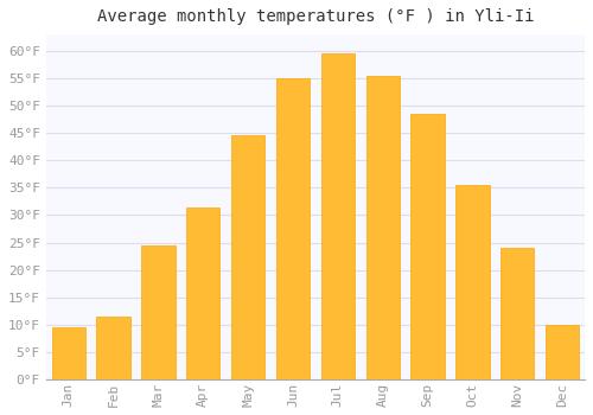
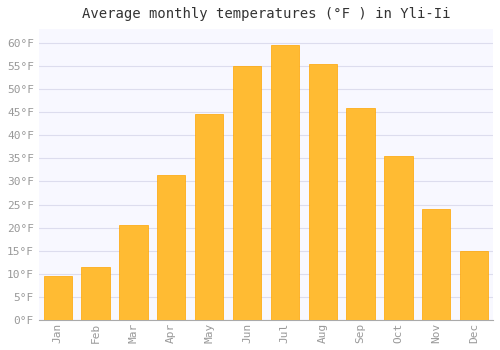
Mar: 24.5°F -> 20.5°F
Sep: 48.5°F -> 46.0°F
Dec: 10.0°F -> 15.0°F
